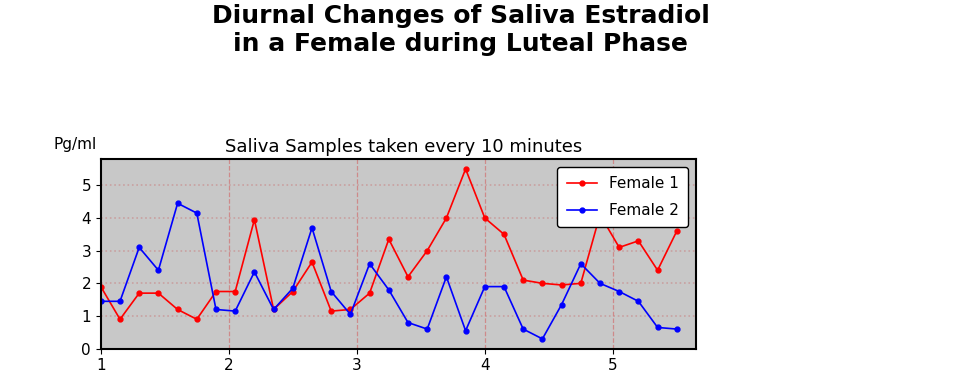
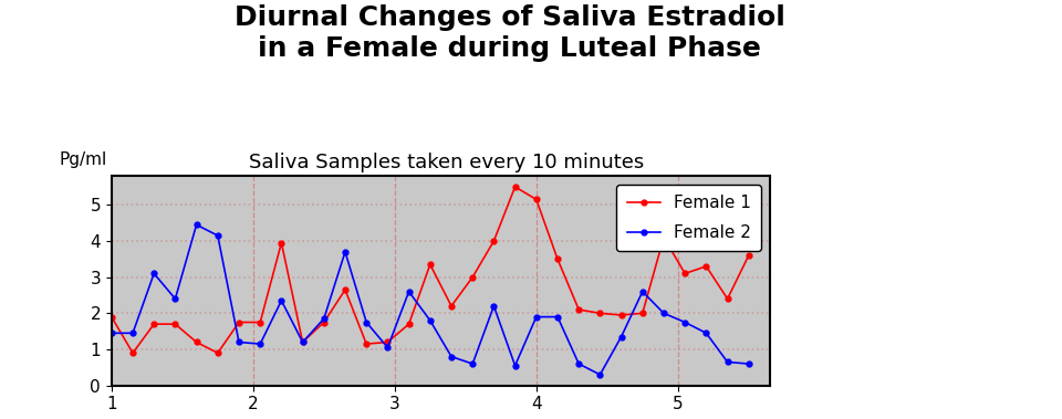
Female 1/4: 4.00 -> 5.15
